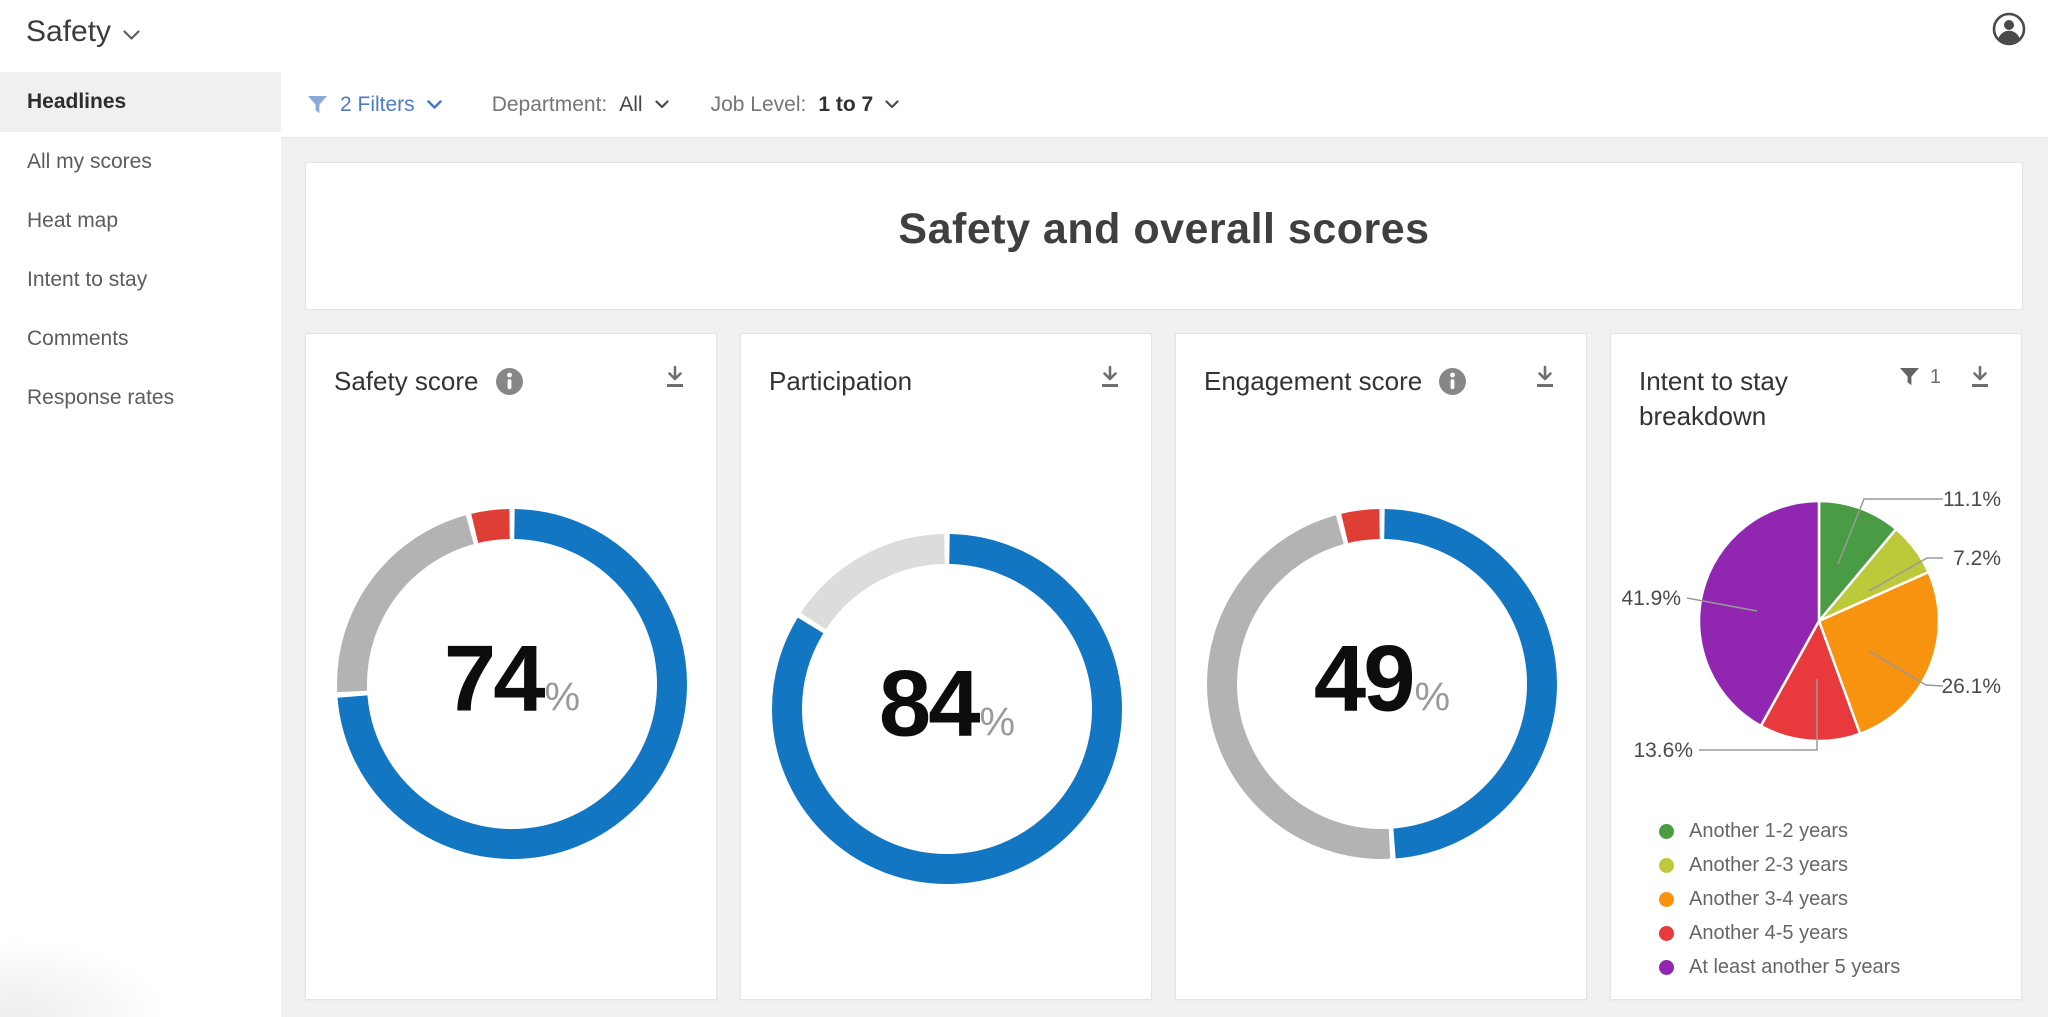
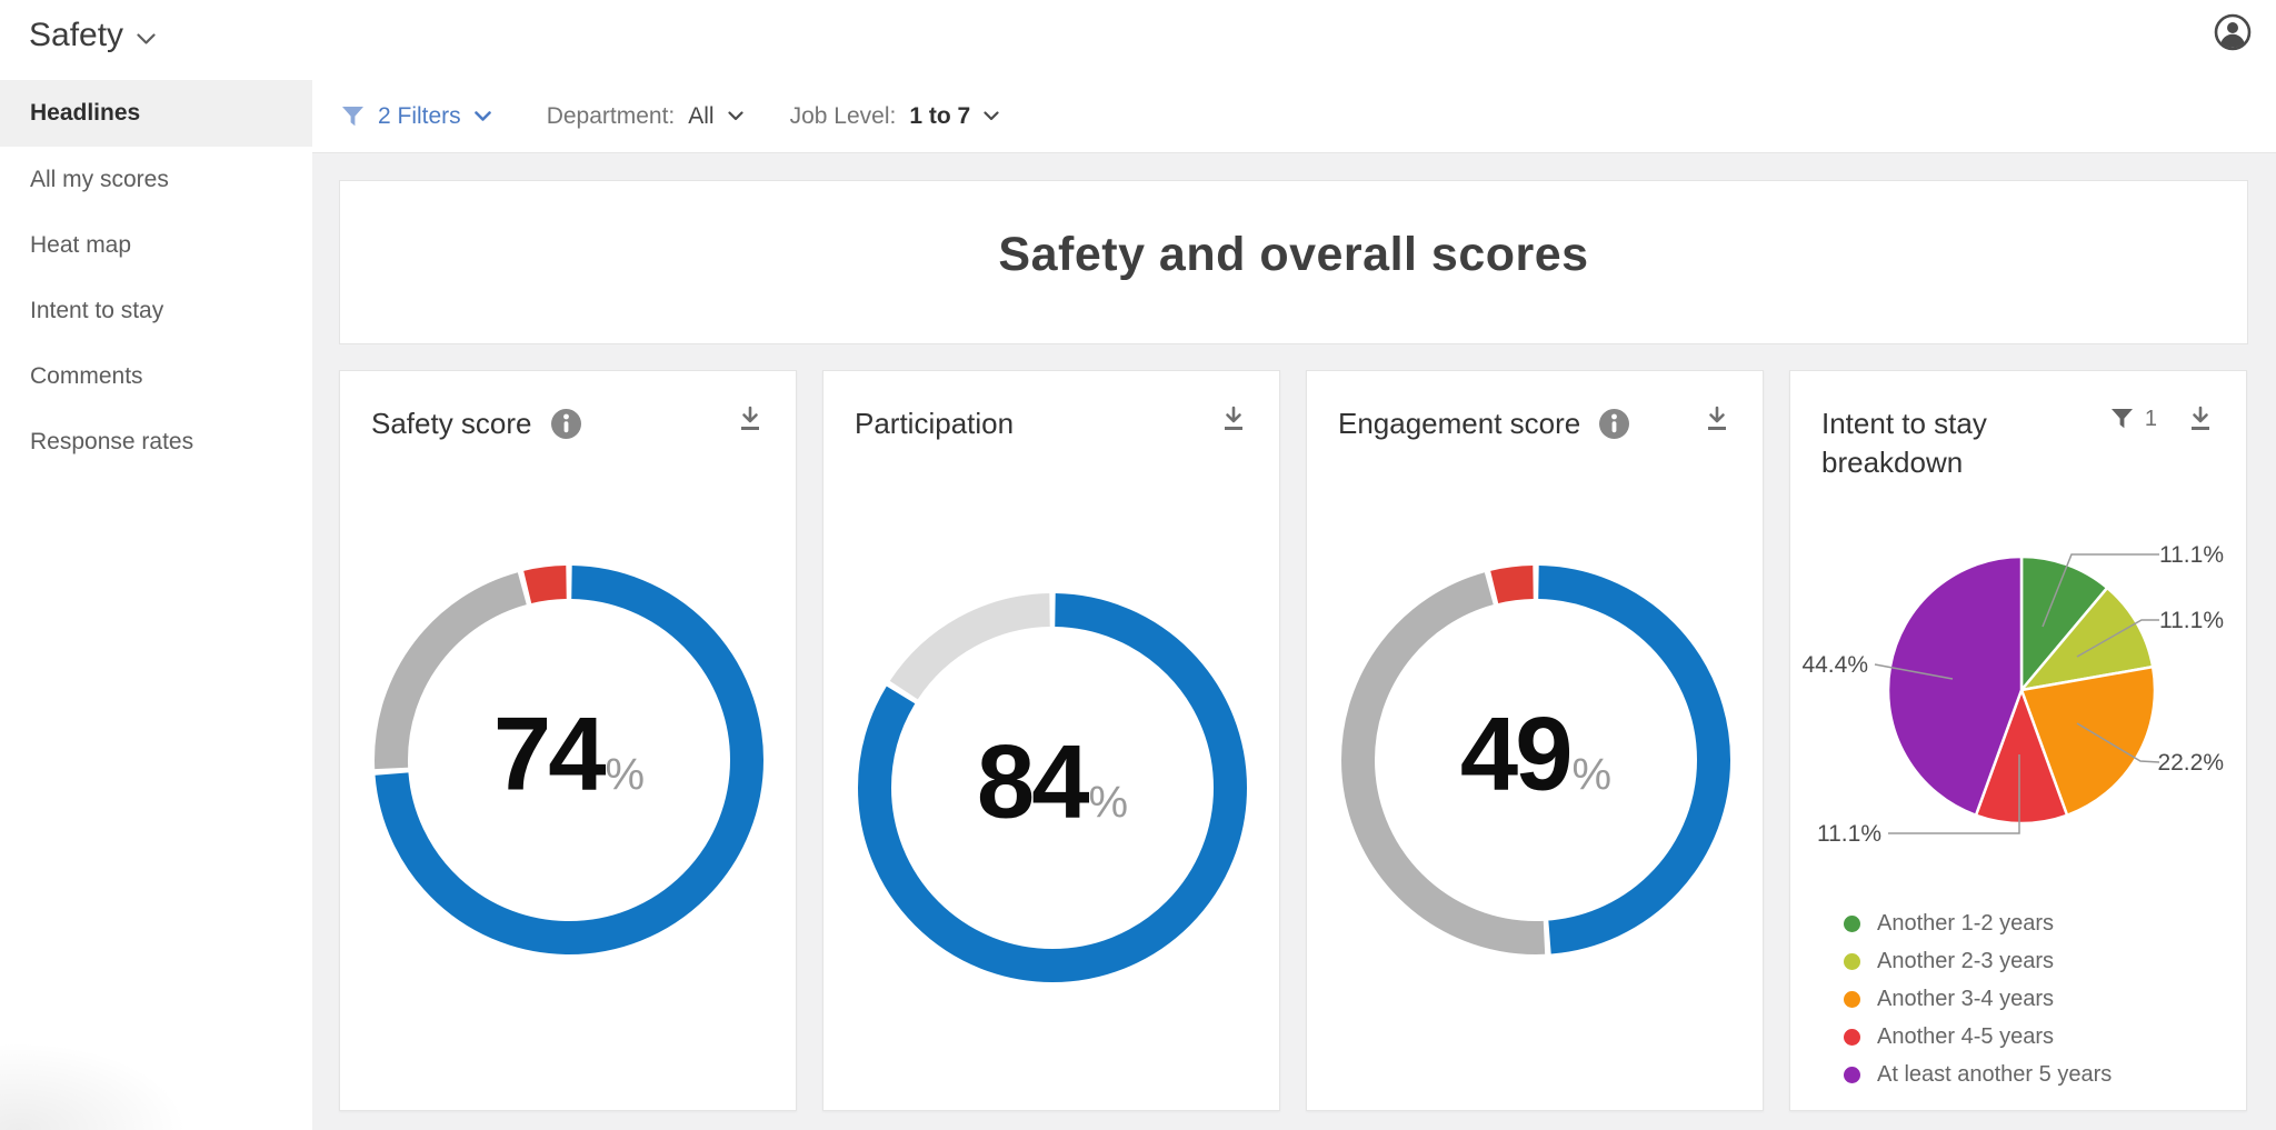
Intent to stay breakdown/Another 2-3 years: 7.2% -> 11.1%
Intent to stay breakdown/Another 3-4 years: 26.1% -> 22.2%
Intent to stay breakdown/Another 4-5 years: 13.6% -> 11.1%
Intent to stay breakdown/At least another 5 years: 41.9% -> 44.4%
